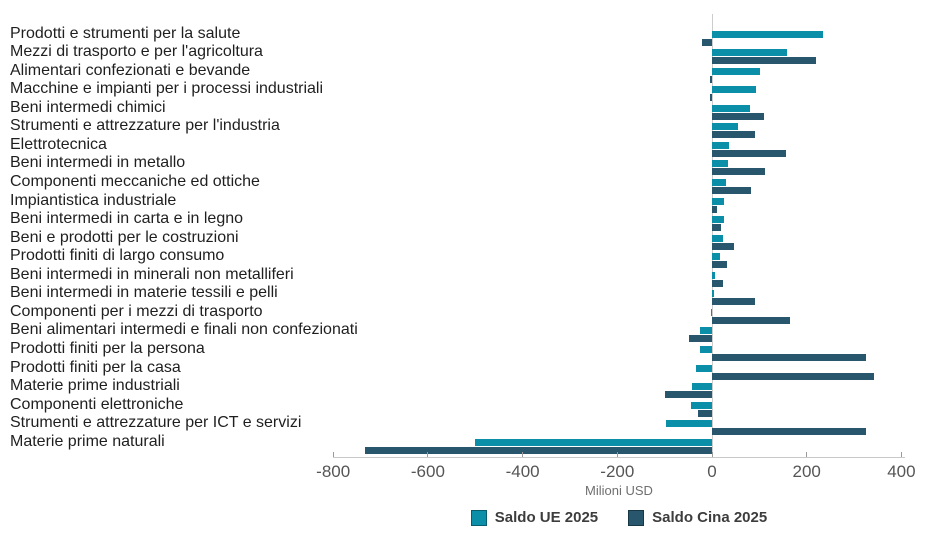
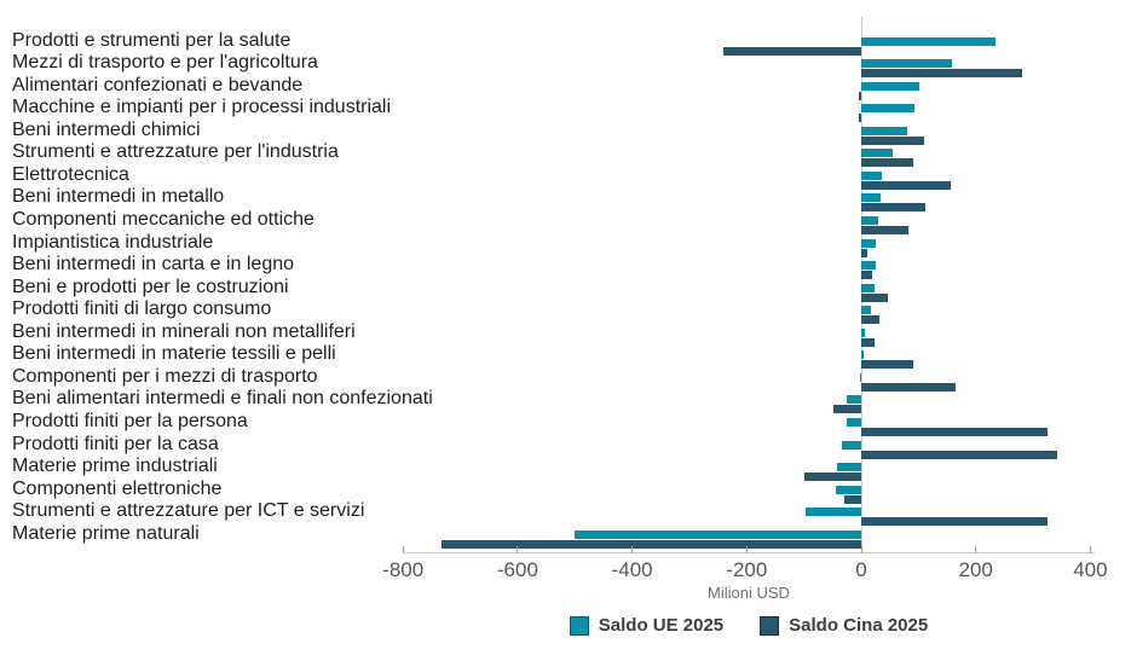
Saldo Cina 2025/Prodotti e strumenti per la salute: -20 -> -240
Saldo Cina 2025/Mezzi di trasporto e per l'agricoltura: 220 -> 280
